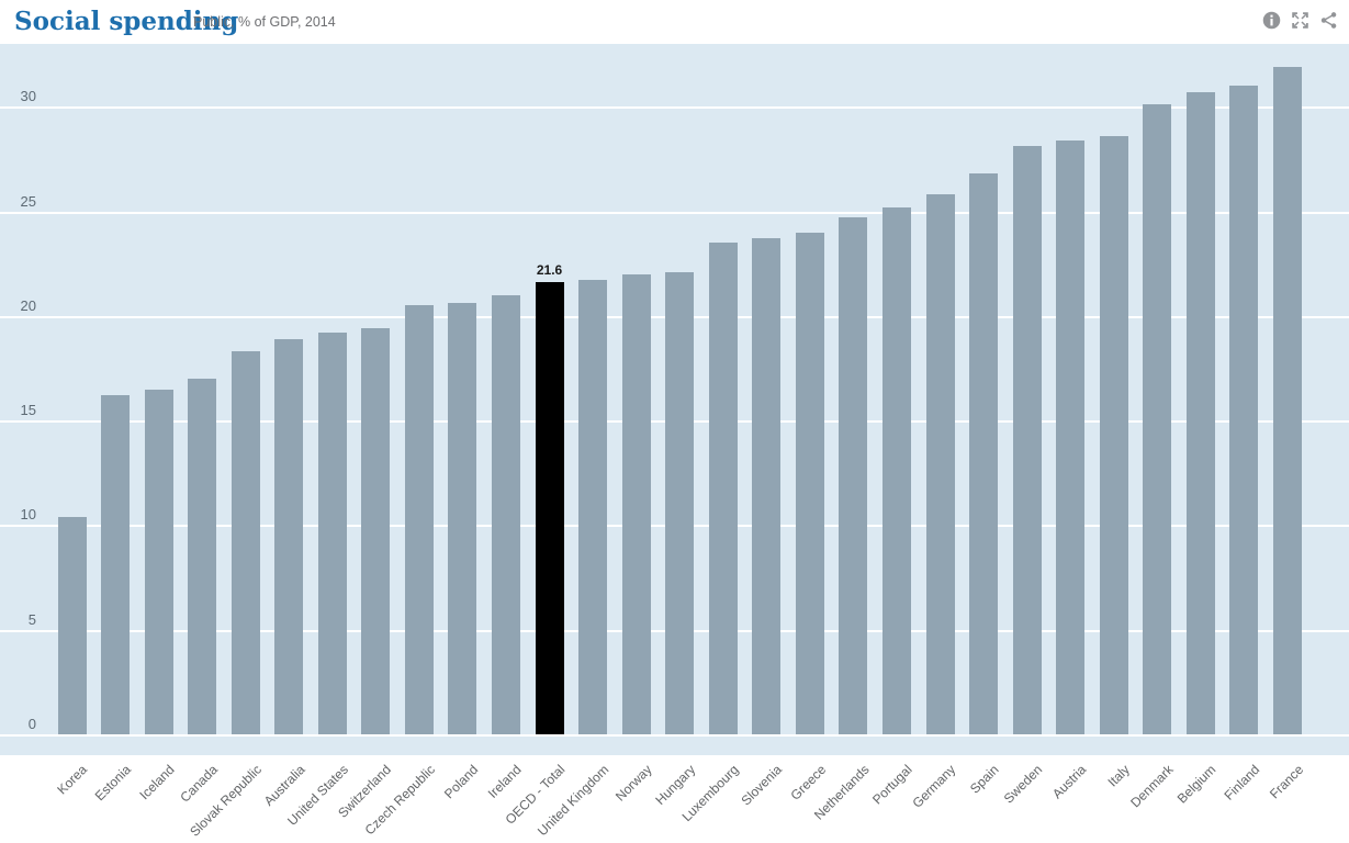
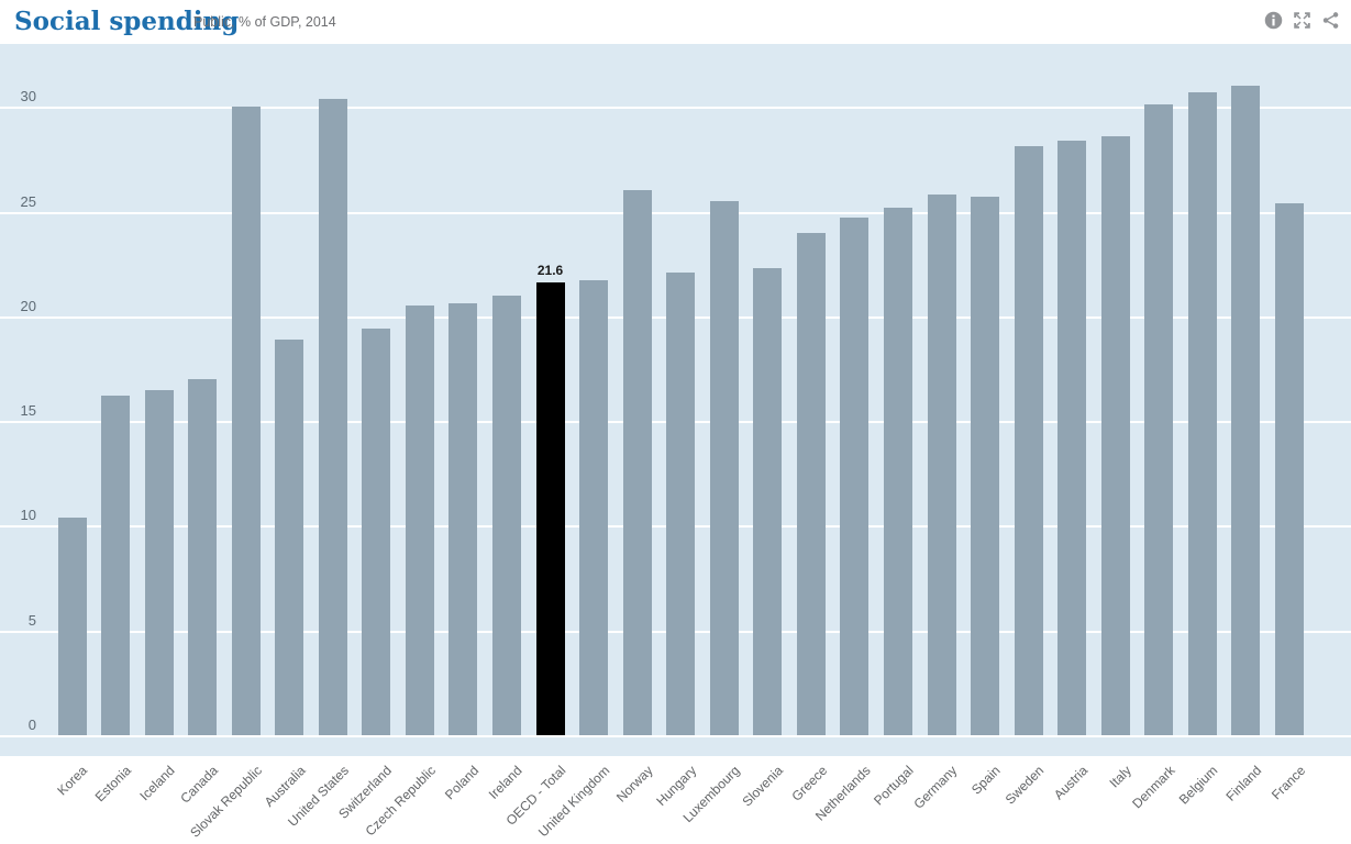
Slovak Republic: 18.3 -> 30.0
United States: 19.2 -> 30.4
Norway: 22.0 -> 26.0
Luxembourg: 23.5 -> 25.5
Slovenia: 23.7 -> 22.3
Spain: 26.8 -> 25.7
France: 31.9 -> 25.4
